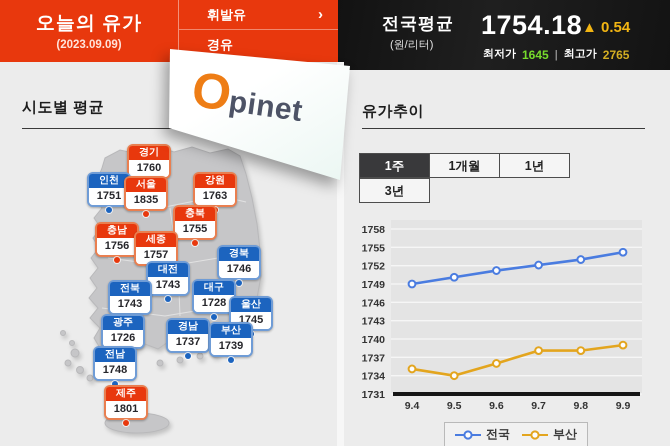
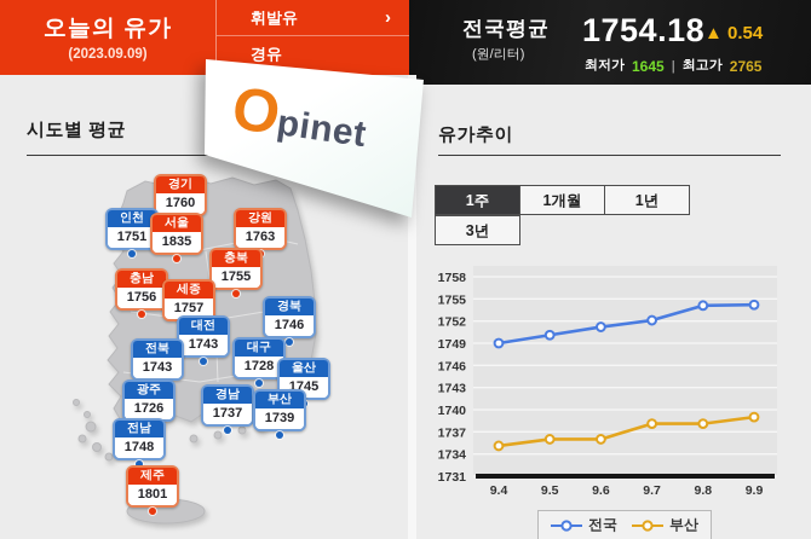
부산/9.5: 1734 -> 1736
전국/9.8: 1753 -> 1754
